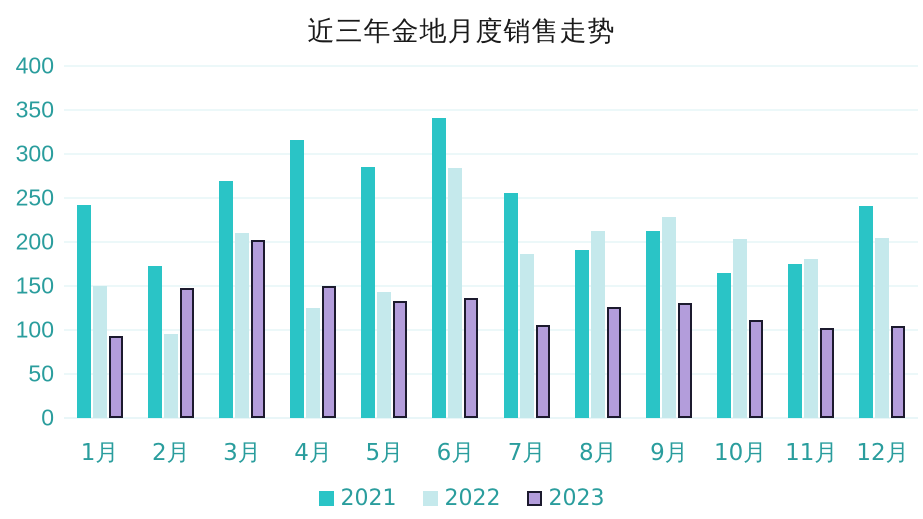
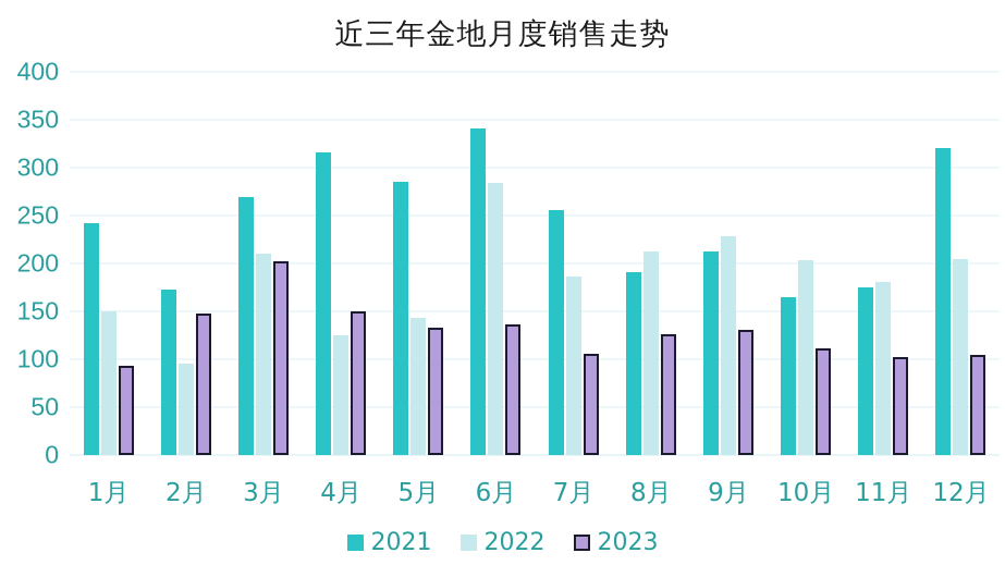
2021/12月: 240 -> 320
